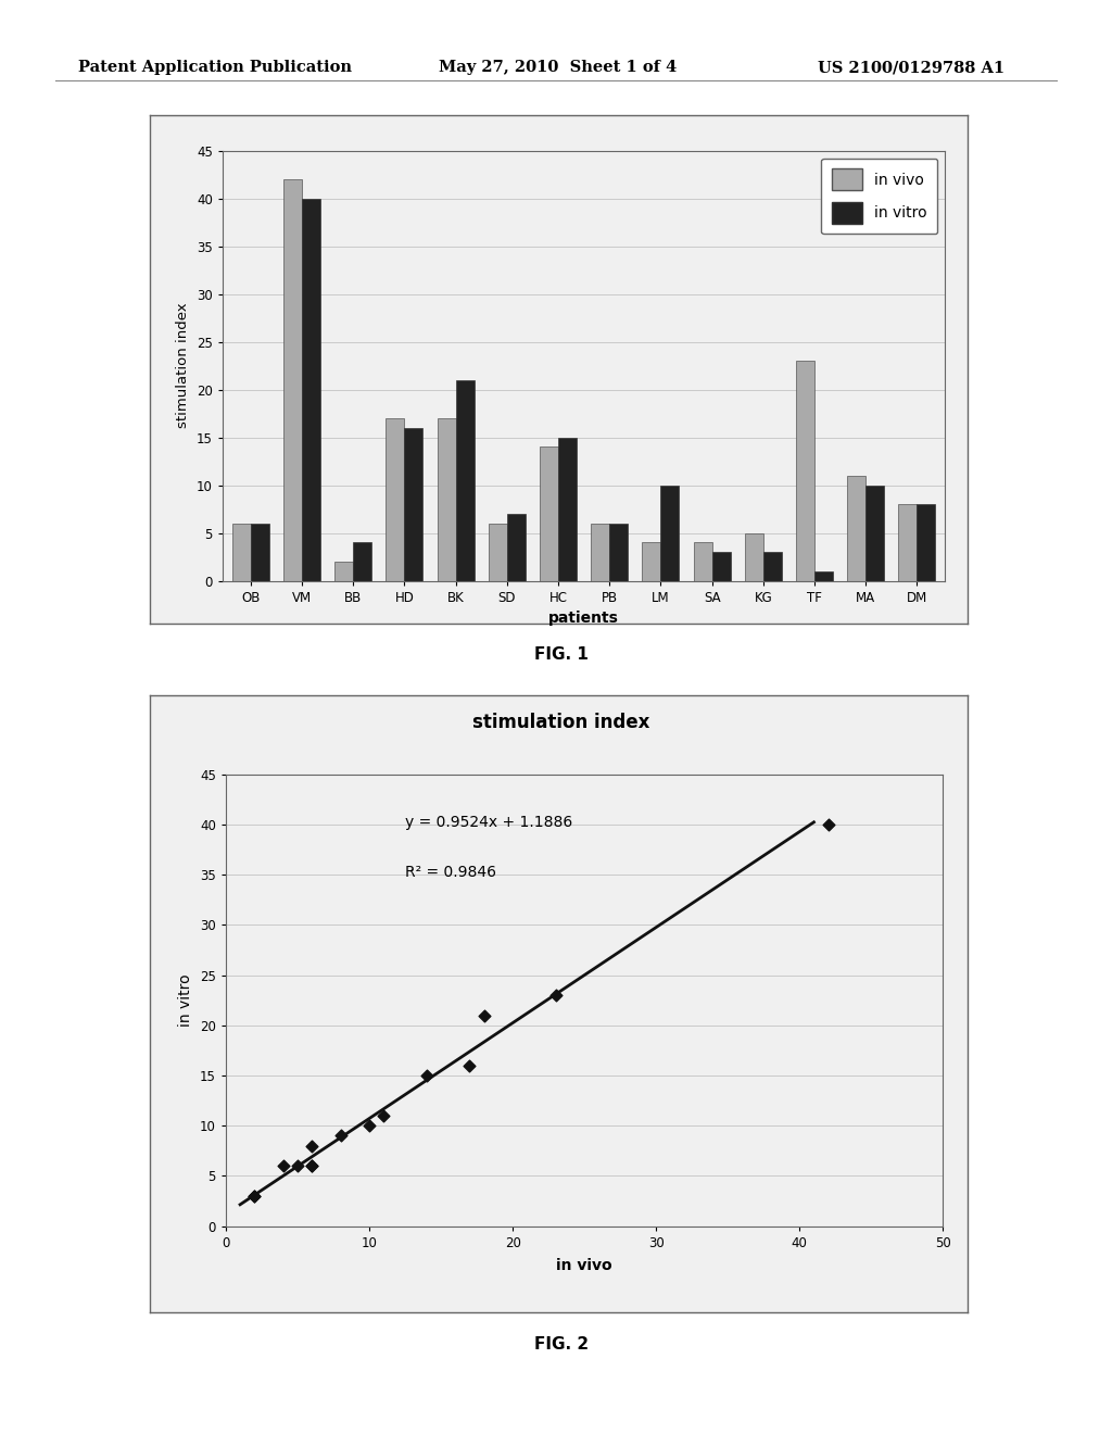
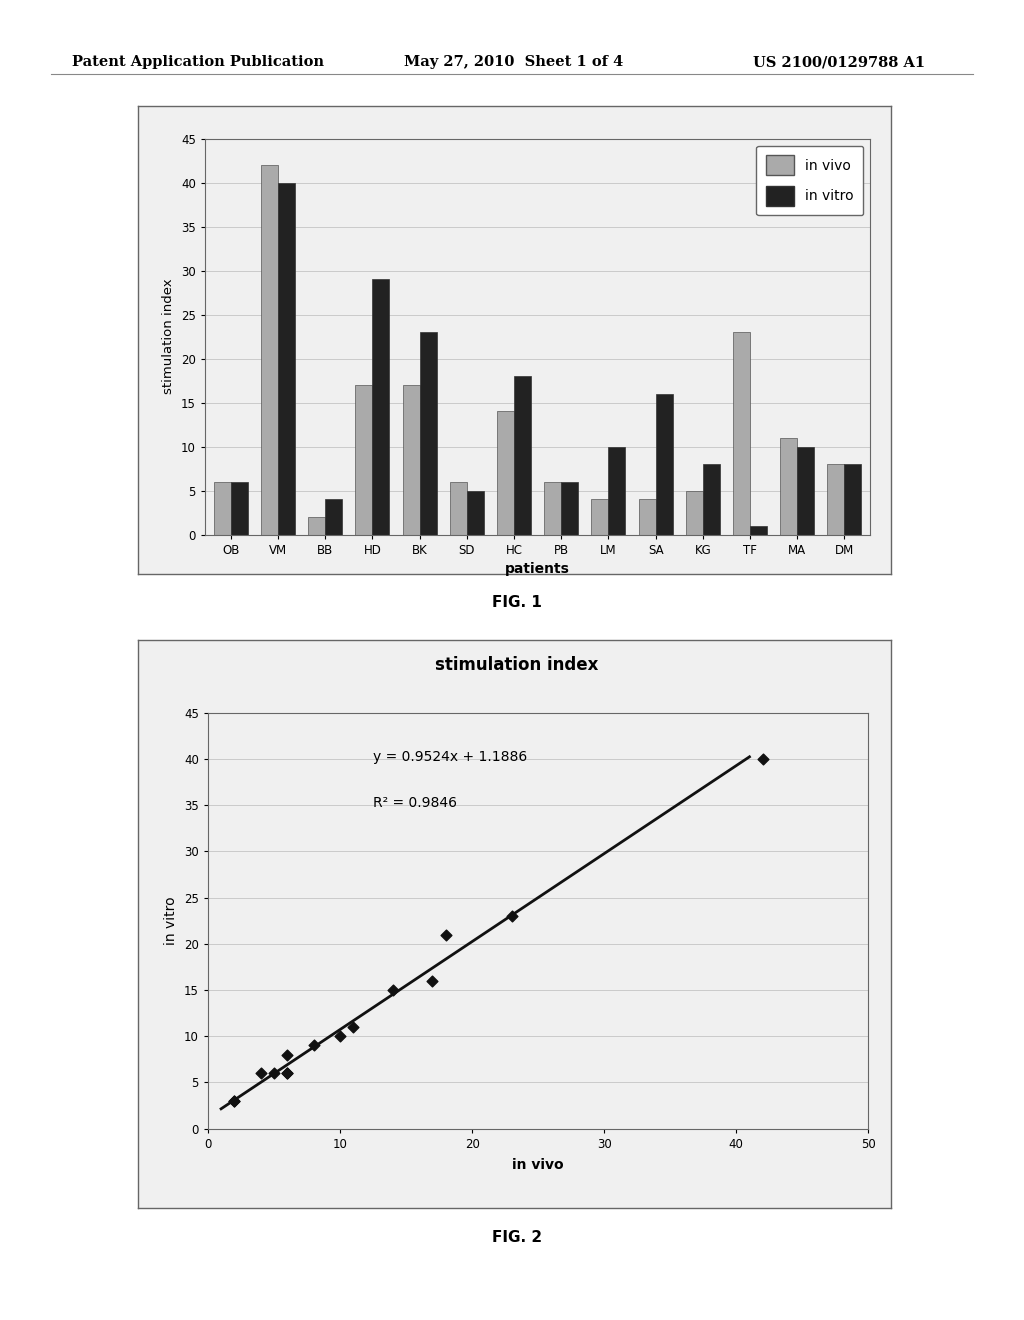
in vitro/HD: 16 -> 29
in vitro/BK: 21 -> 23
in vitro/SD: 7 -> 5
in vitro/HC: 15 -> 18
in vitro/SA: 3 -> 16
in vitro/KG: 3 -> 8
